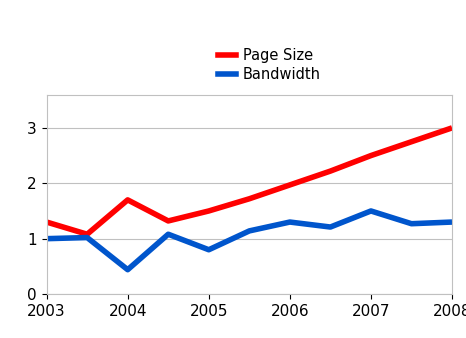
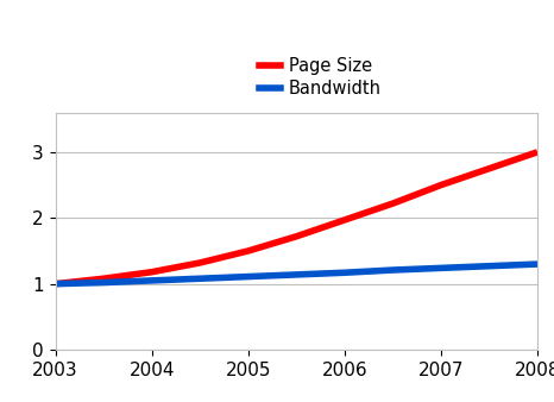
Page Size/2003: 1.30 -> 1.00
Page Size/2004: 1.70 -> 1.18
Bandwidth/2004: 0.44 -> 1.05
Bandwidth/2005: 0.80 -> 1.11
Bandwidth/2006: 1.30 -> 1.17
Bandwidth/2007: 1.50 -> 1.24
